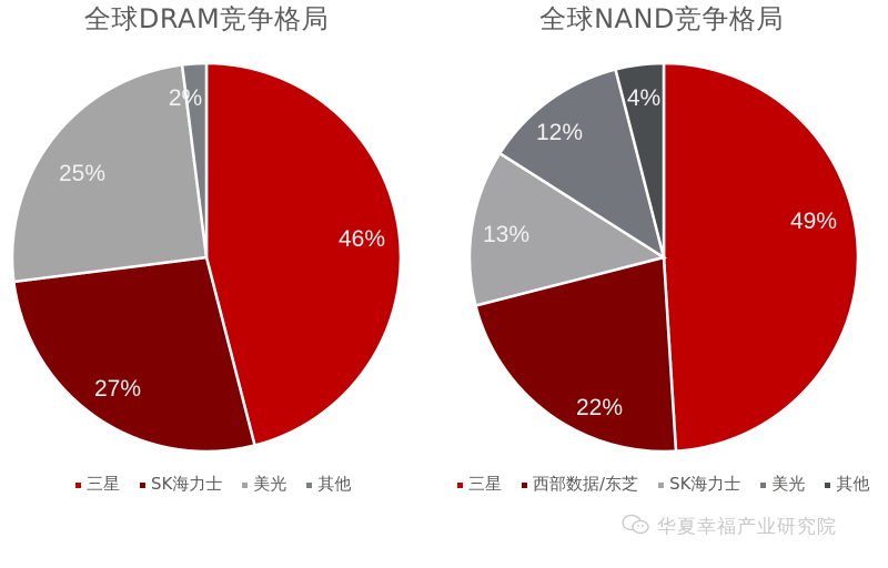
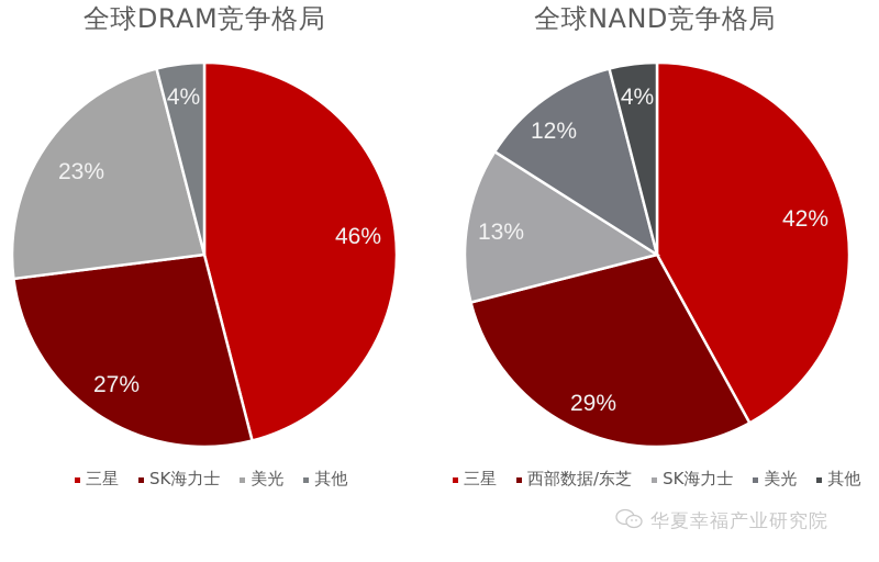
全球DRAM竞争格局/美光: 25% -> 23%
全球DRAM竞争格局/其他: 2% -> 4%
全球NAND竞争格局/三星: 49% -> 42%
全球NAND竞争格局/西部数据/东芝: 22% -> 29%
